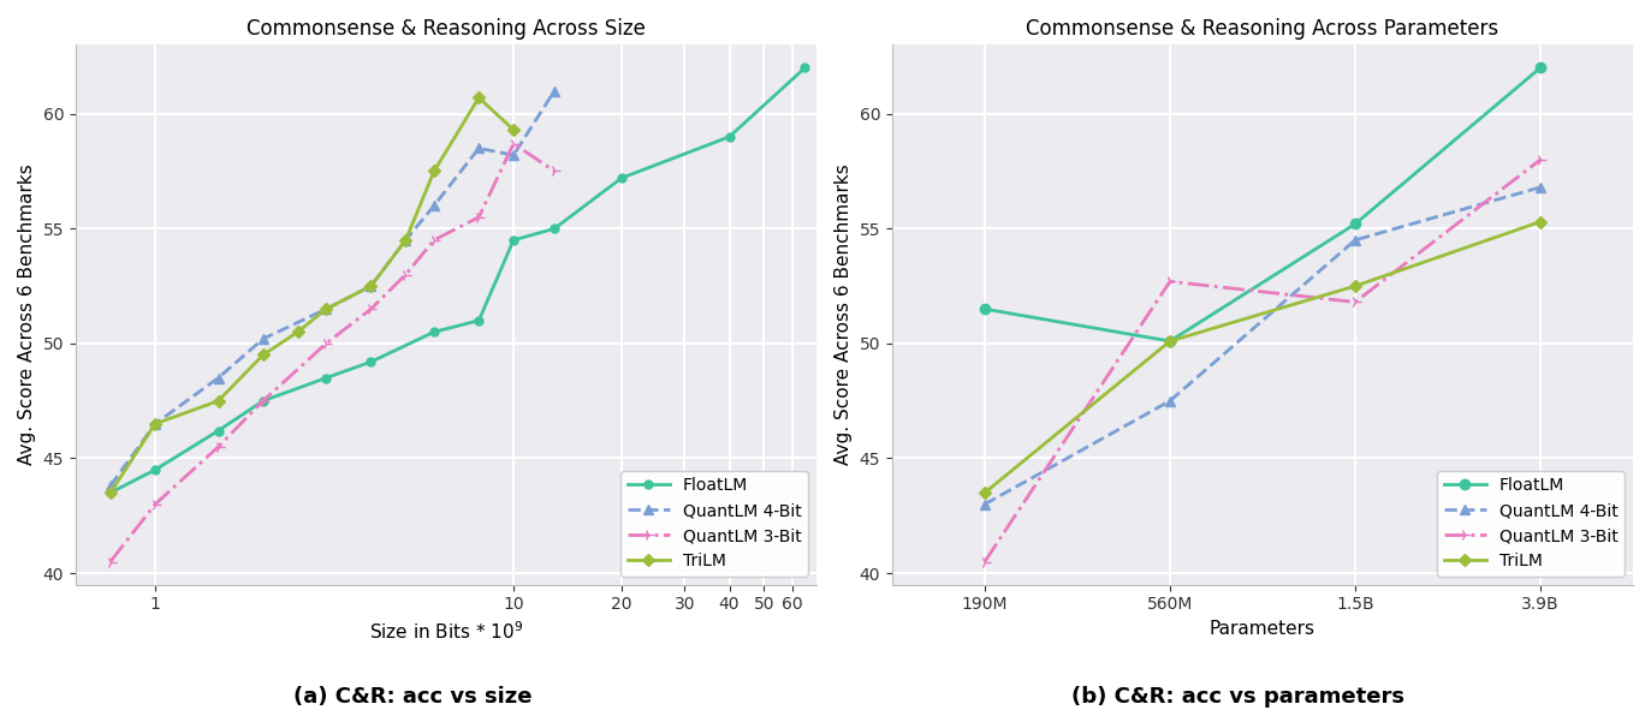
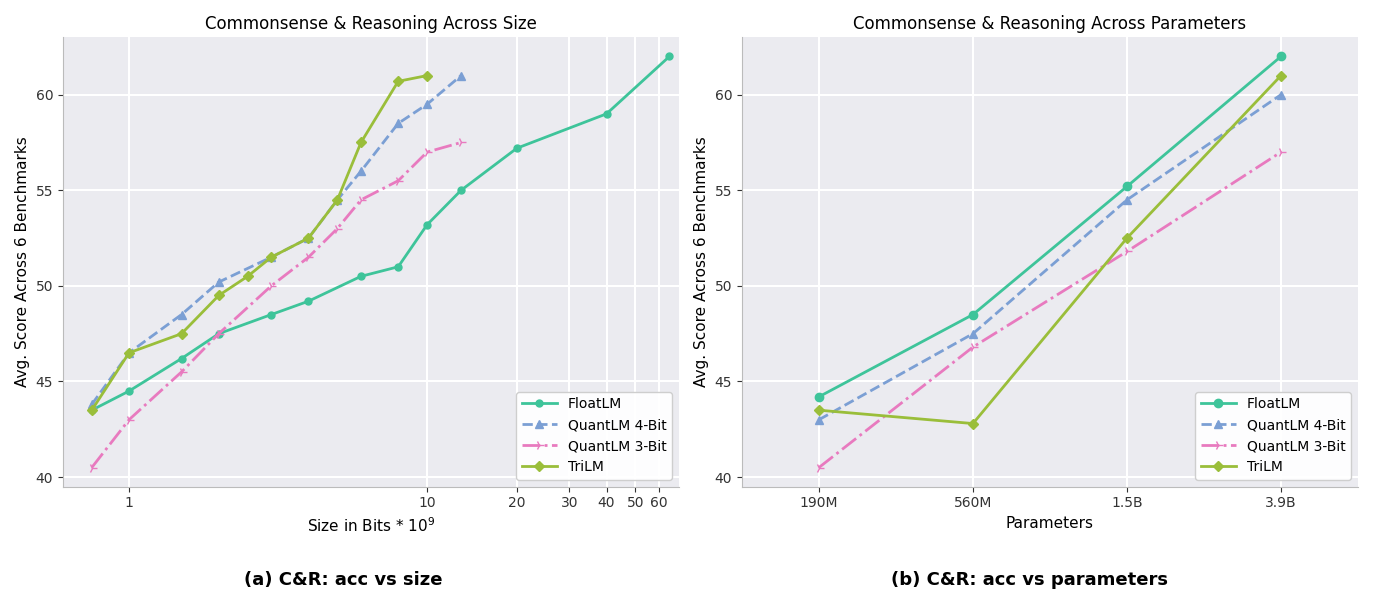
Commonsense & Reasoning Across Size/FloatLM/10: 54.5 -> 53.2
Commonsense & Reasoning Across Size/QuantLM 4-Bit/10: 58.2 -> 59.5
Commonsense & Reasoning Across Size/QuantLM 3-Bit/10: 58.7 -> 57.0
Commonsense & Reasoning Across Size/TriLM/10: 59.3 -> 61.0
Commonsense & Reasoning Across Parameters/FloatLM/190M: 51.5 -> 44.2
Commonsense & Reasoning Across Parameters/FloatLM/560M: 50.1 -> 48.5
Commonsense & Reasoning Across Parameters/QuantLM 3-Bit/560M: 52.7 -> 46.8
Commonsense & Reasoning Across Parameters/TriLM/560M: 50.1 -> 42.8
Commonsense & Reasoning Across Parameters/QuantLM 4-Bit/3.9B: 56.8 -> 60.0
Commonsense & Reasoning Across Parameters/QuantLM 3-Bit/3.9B: 58.0 -> 57.0
Commonsense & Reasoning Across Parameters/TriLM/3.9B: 55.3 -> 61.0
